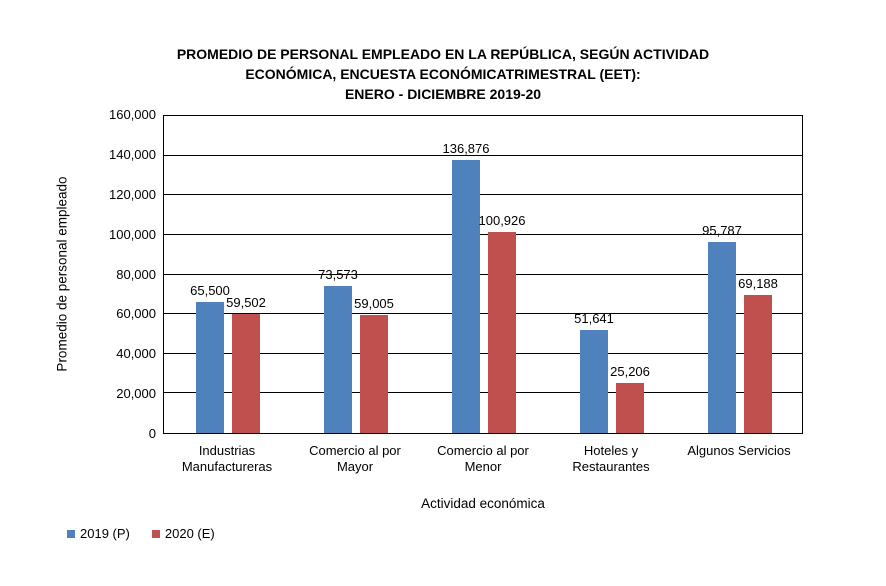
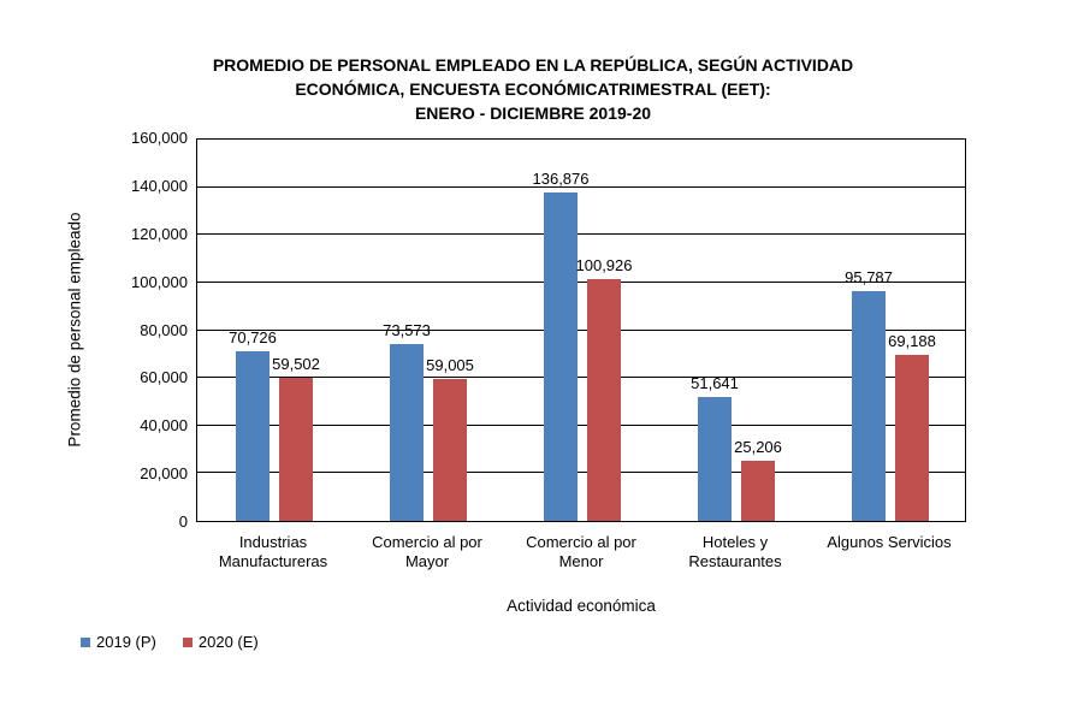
2019 (P)/Industrias Manufactureras: 65,500 -> 70,726
